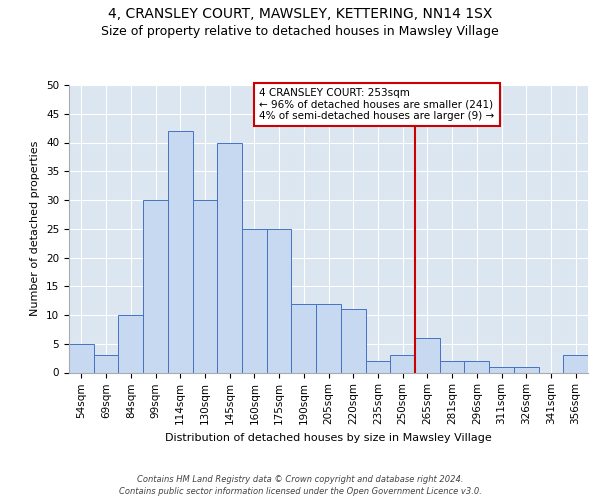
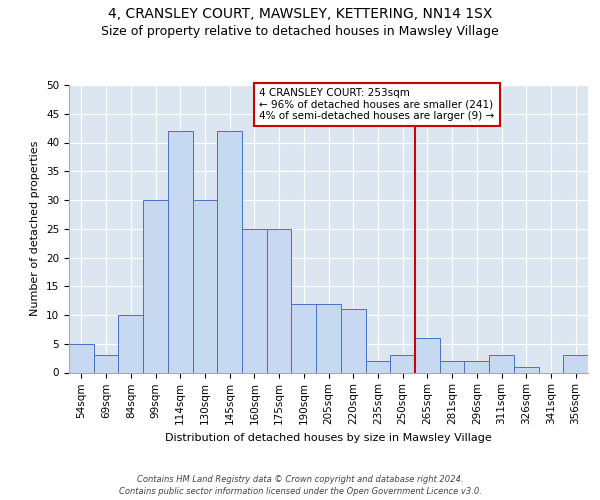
145sqm: 40 -> 42
311sqm: 1 -> 3
